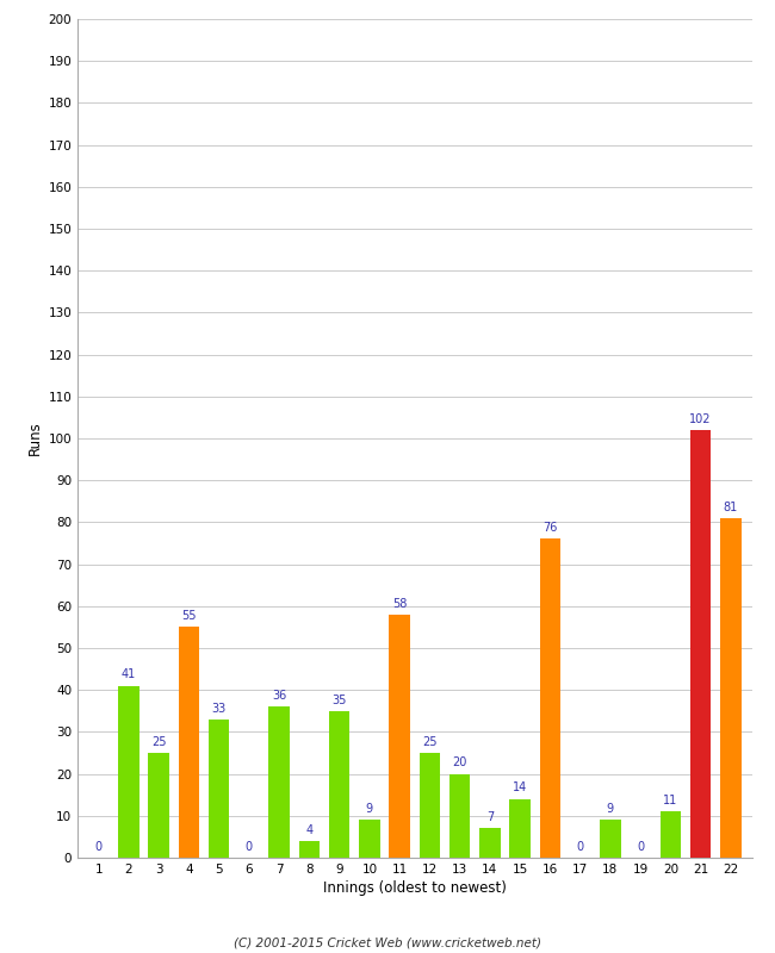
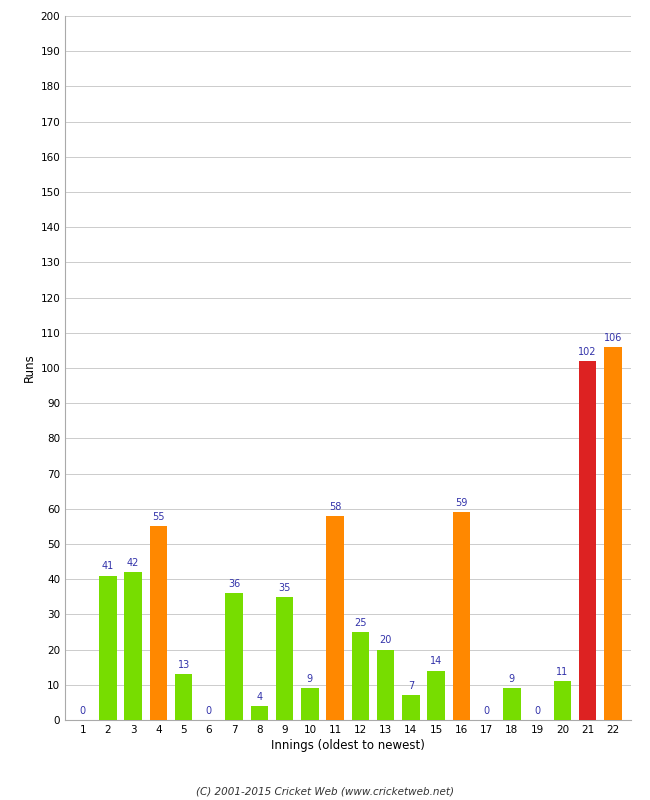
3: 25 -> 42
5: 33 -> 13
16: 76 -> 59
22: 81 -> 106
